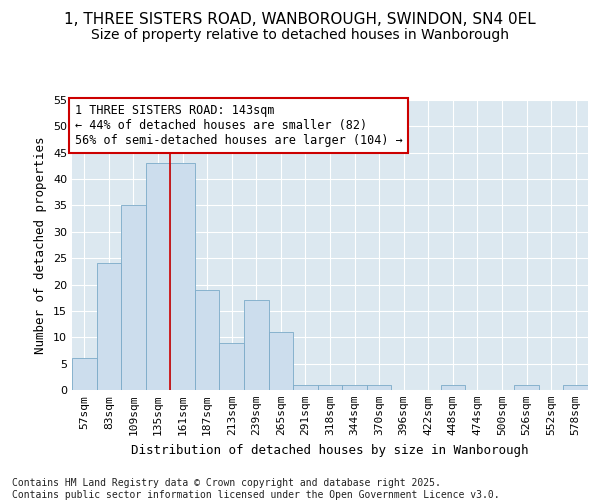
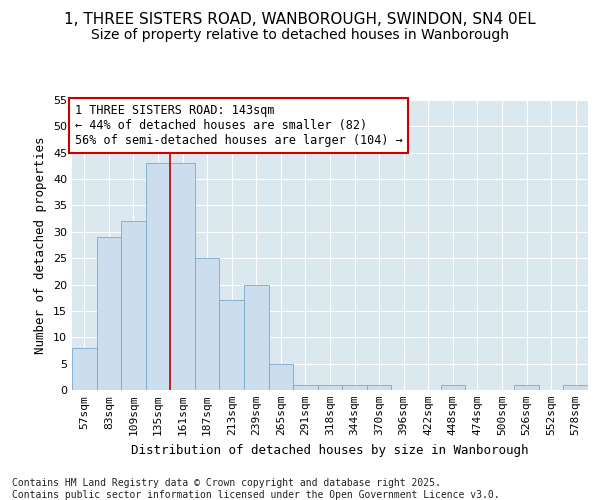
57sqm: 6 -> 8
83sqm: 24 -> 29
109sqm: 35 -> 32
187sqm: 19 -> 25
213sqm: 9 -> 17
239sqm: 17 -> 20
265sqm: 11 -> 5
